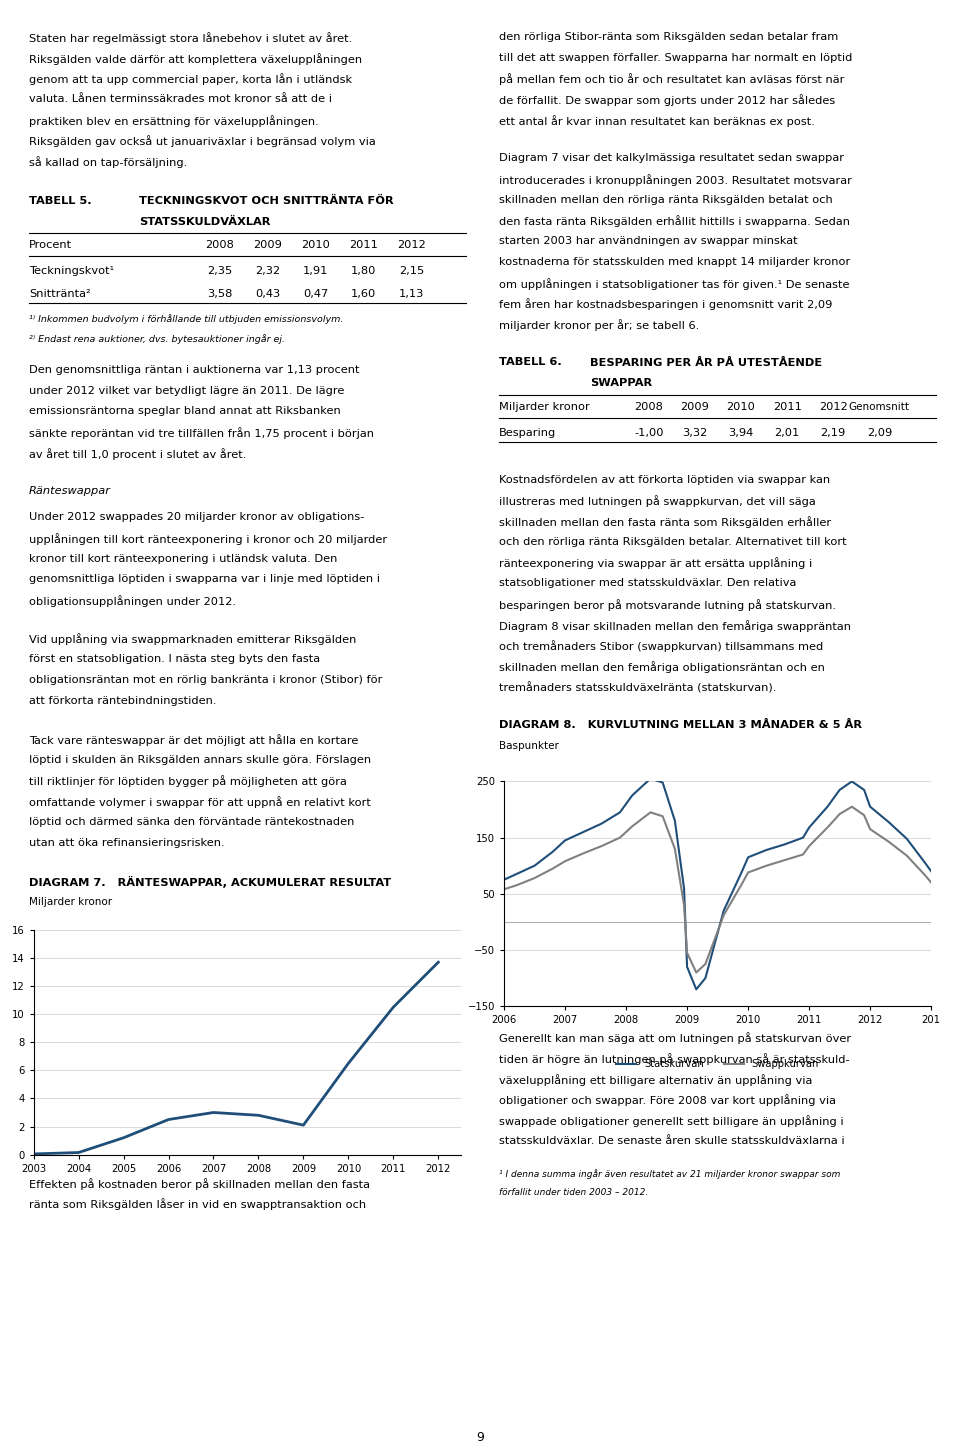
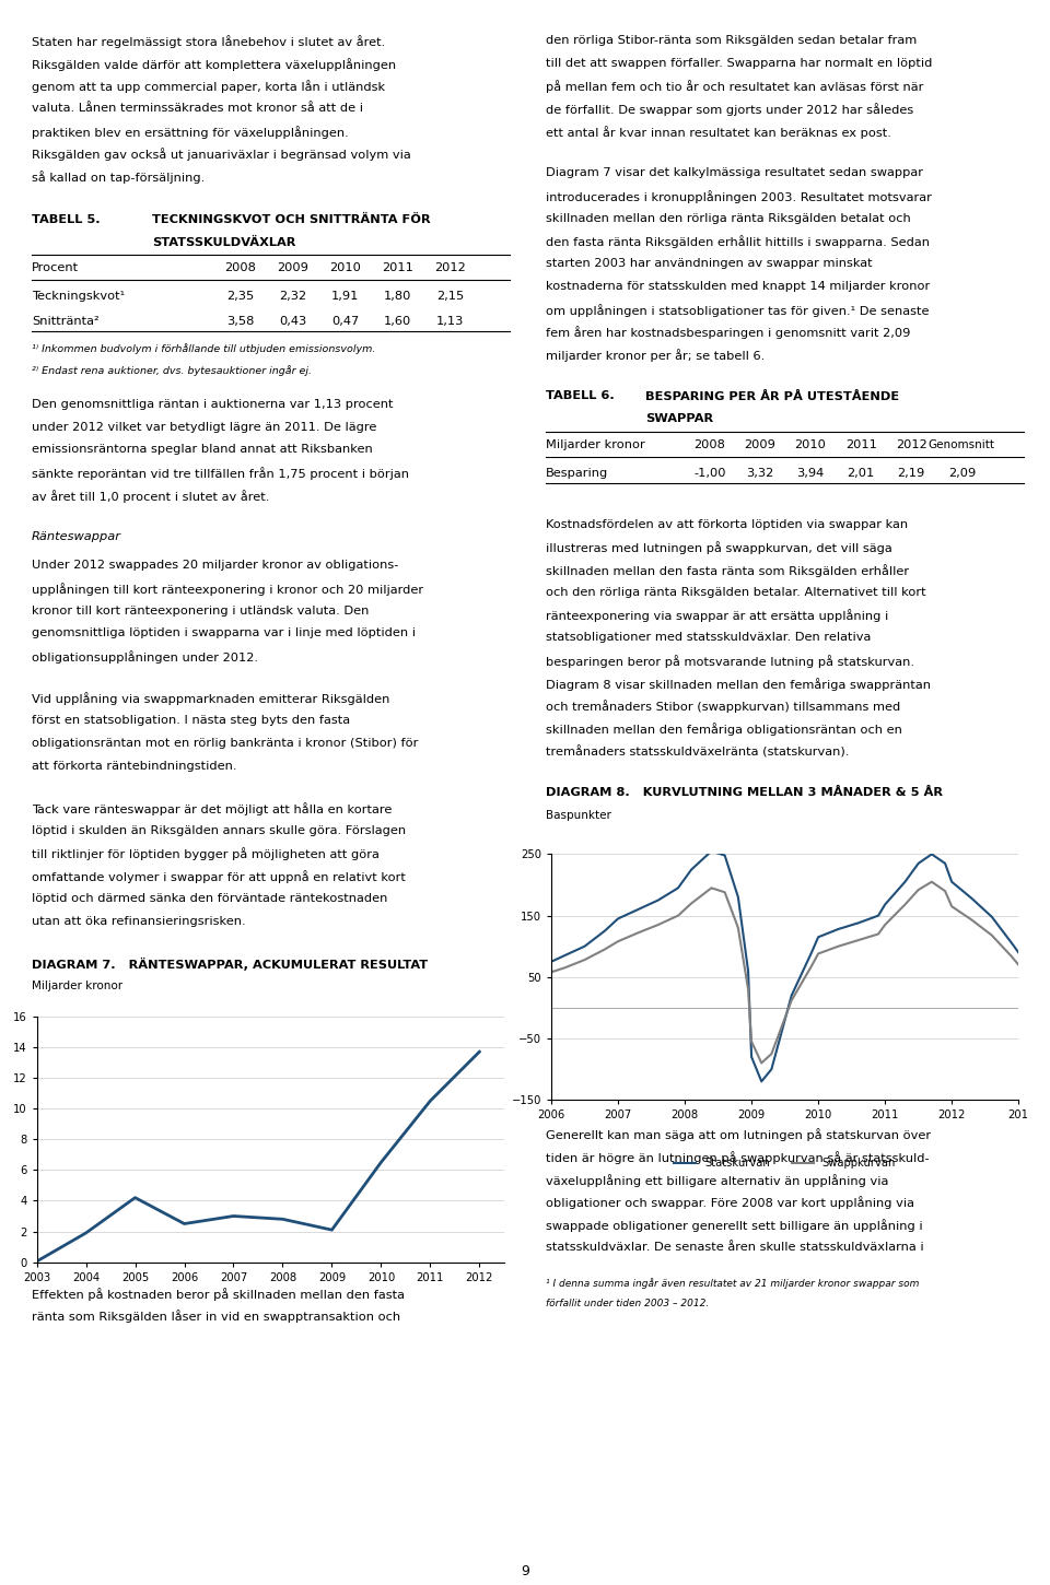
2004: 0.1 -> 1.9
2005: 1.2 -> 4.2
